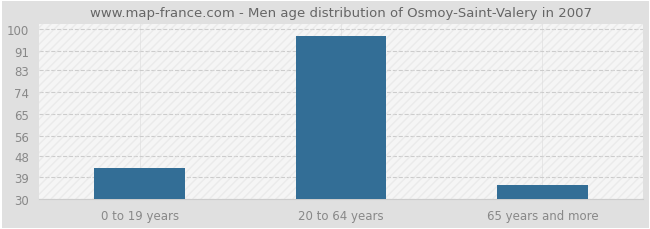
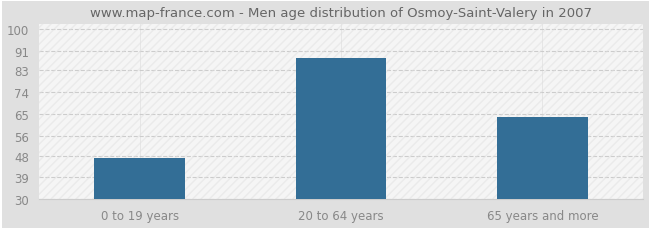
0 to 19 years: 43 -> 47
20 to 64 years: 97 -> 88
65 years and more: 36 -> 64
